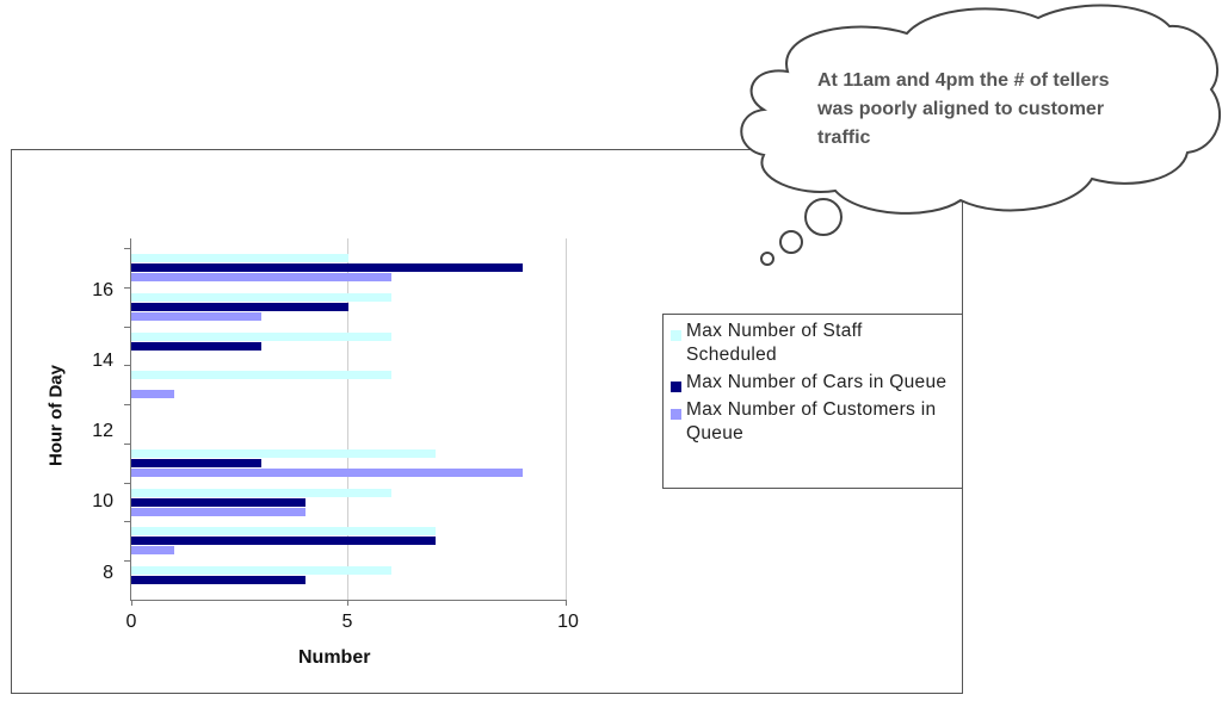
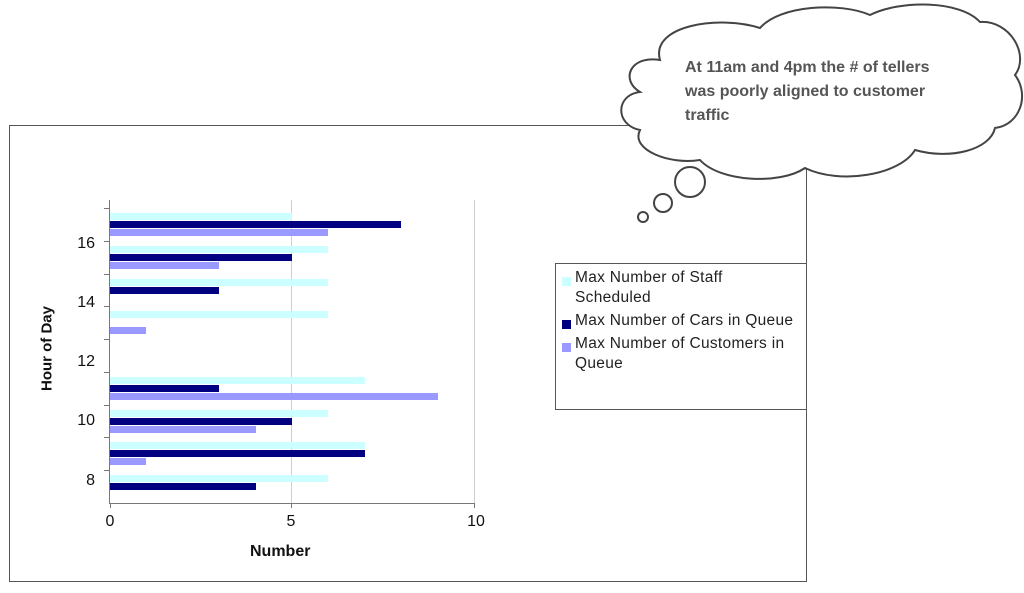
Max Number of Cars in Queue/10: 4 -> 5
Max Number of Cars in Queue/16: 9 -> 8
